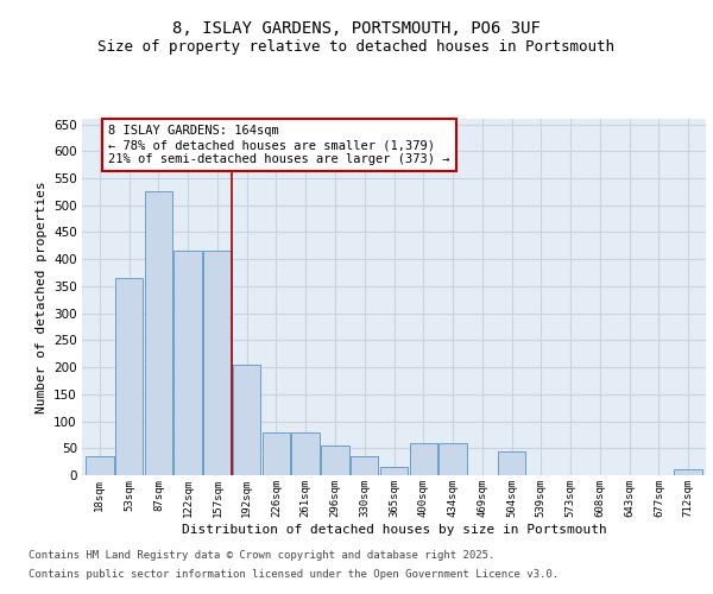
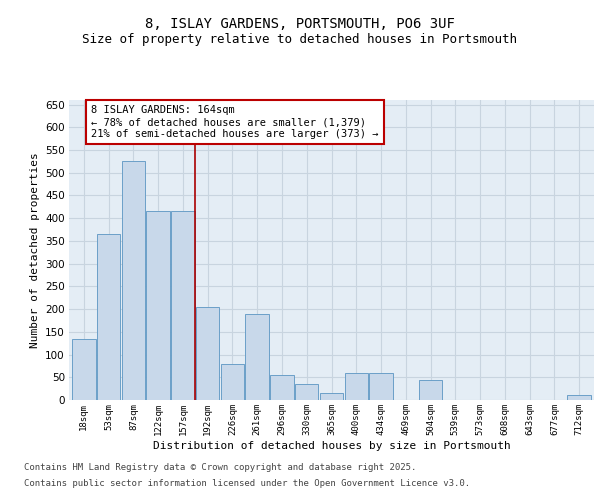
18sqm: 35 -> 135
261sqm: 80 -> 190
